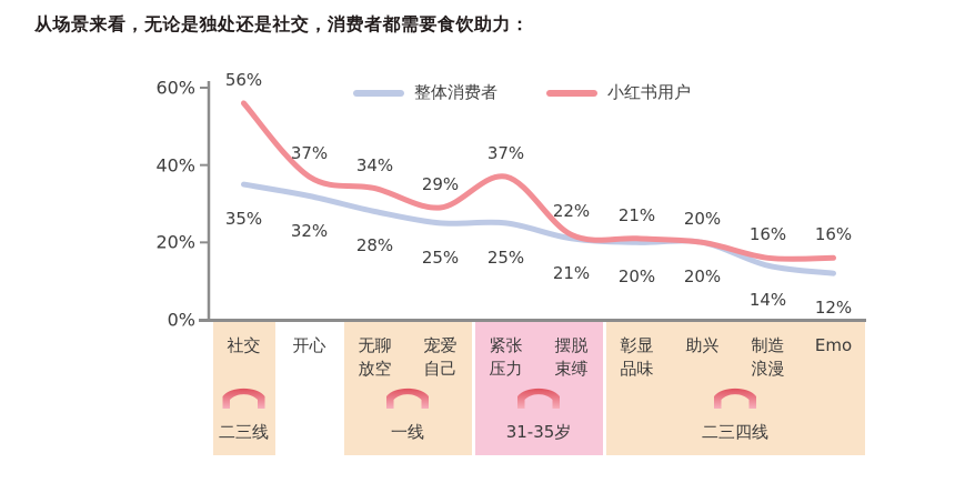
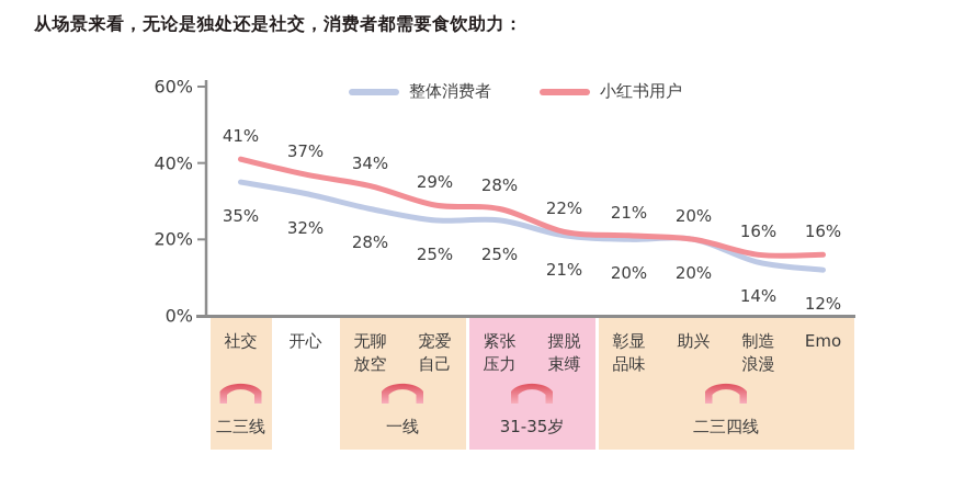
小红书用户/社交: 56% -> 41%
小红书用户/紧张压力: 37% -> 28%
